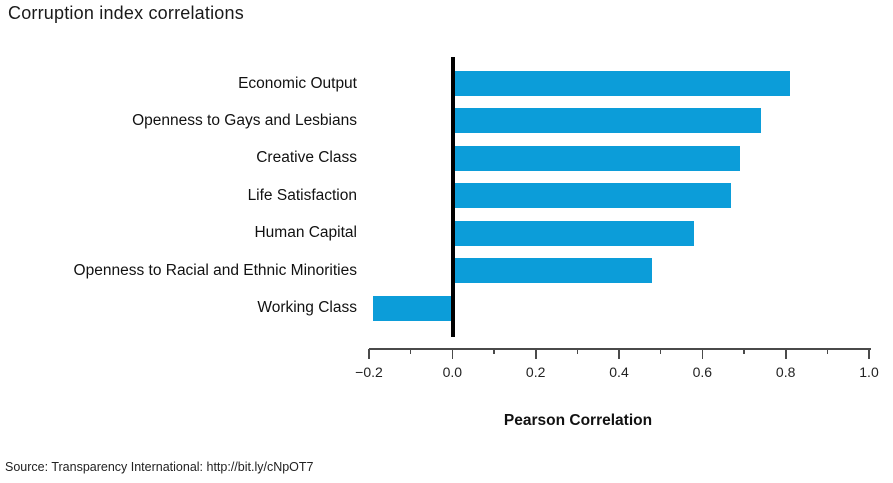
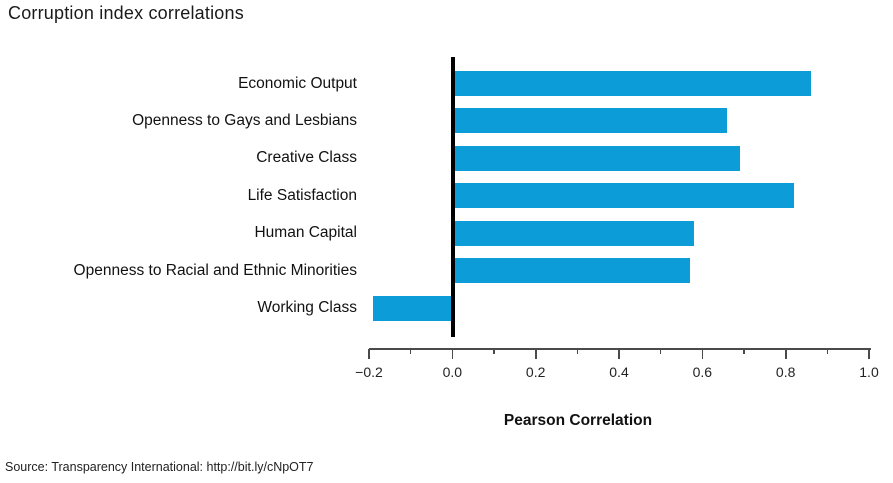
Economic Output: 0.81 -> 0.86
Openness to Gays and Lesbians: 0.74 -> 0.66
Life Satisfaction: 0.67 -> 0.82
Openness to Racial and Ethnic Minorities: 0.48 -> 0.57
